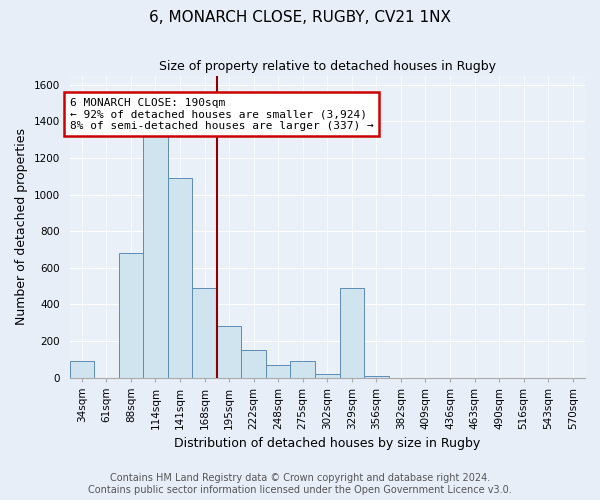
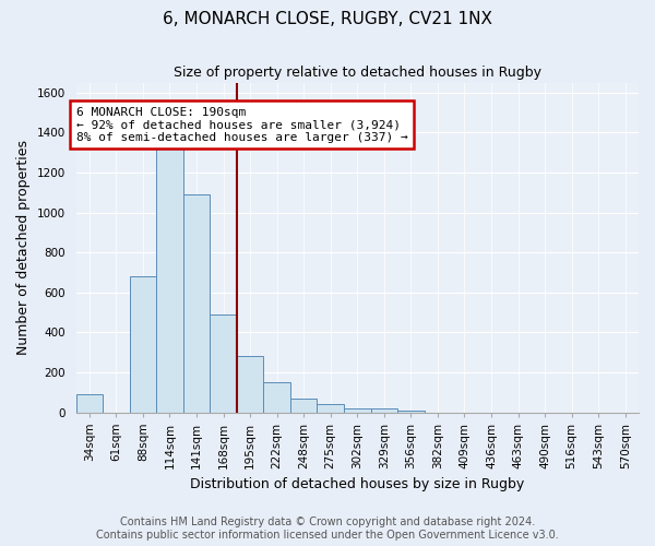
275sqm: 90 -> 40
329sqm: 490 -> 20
